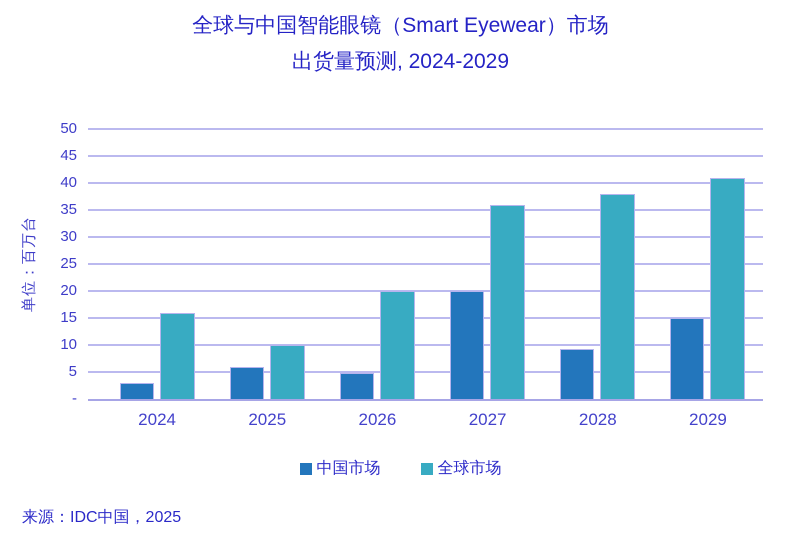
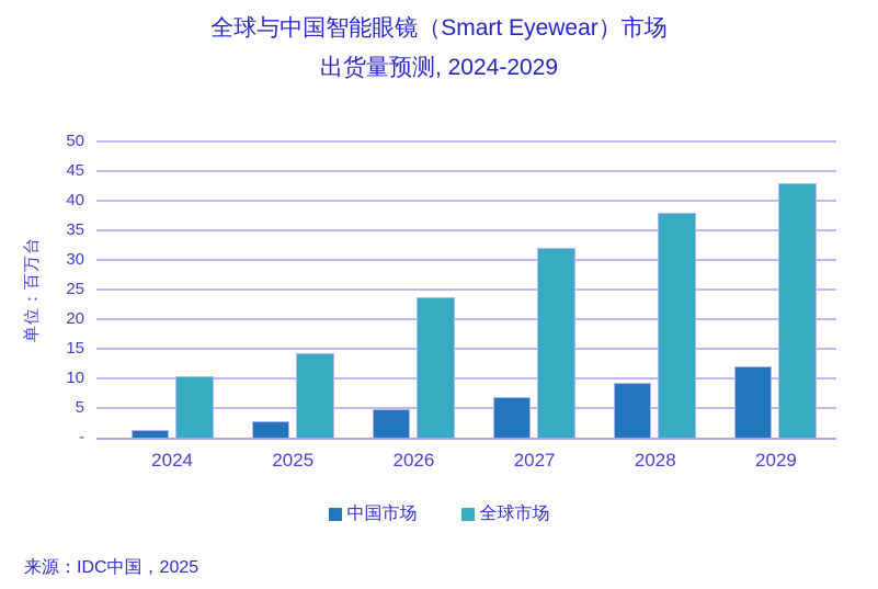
中国市场/2024: 3 -> 1
全球市场/2024: 16 -> 10
中国市场/2025: 6 -> 3
全球市场/2025: 10 -> 14
全球市场/2026: 20 -> 24
中国市场/2027: 20 -> 7
全球市场/2027: 36 -> 32
中国市场/2029: 15 -> 12
全球市场/2029: 41 -> 43
